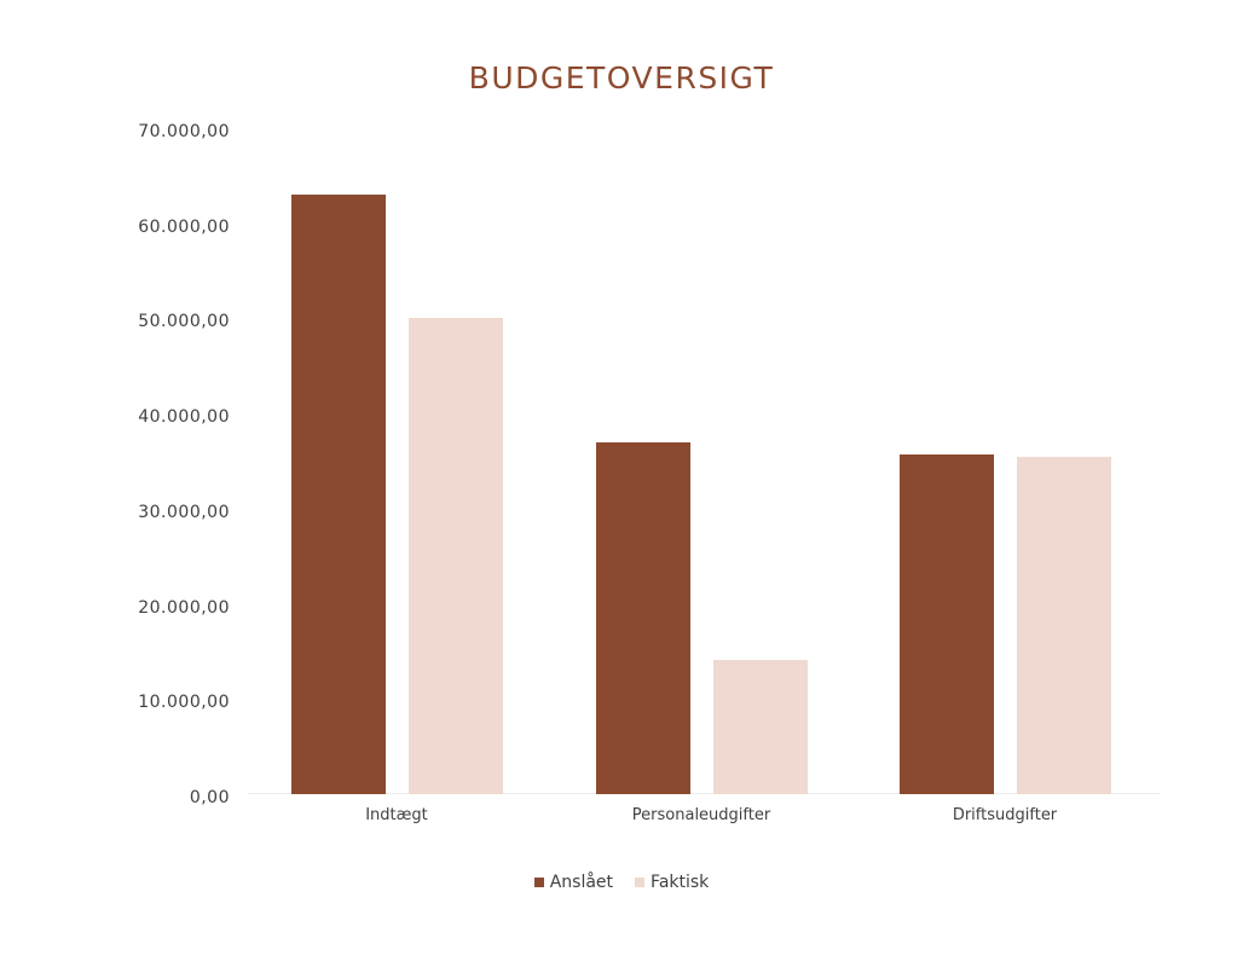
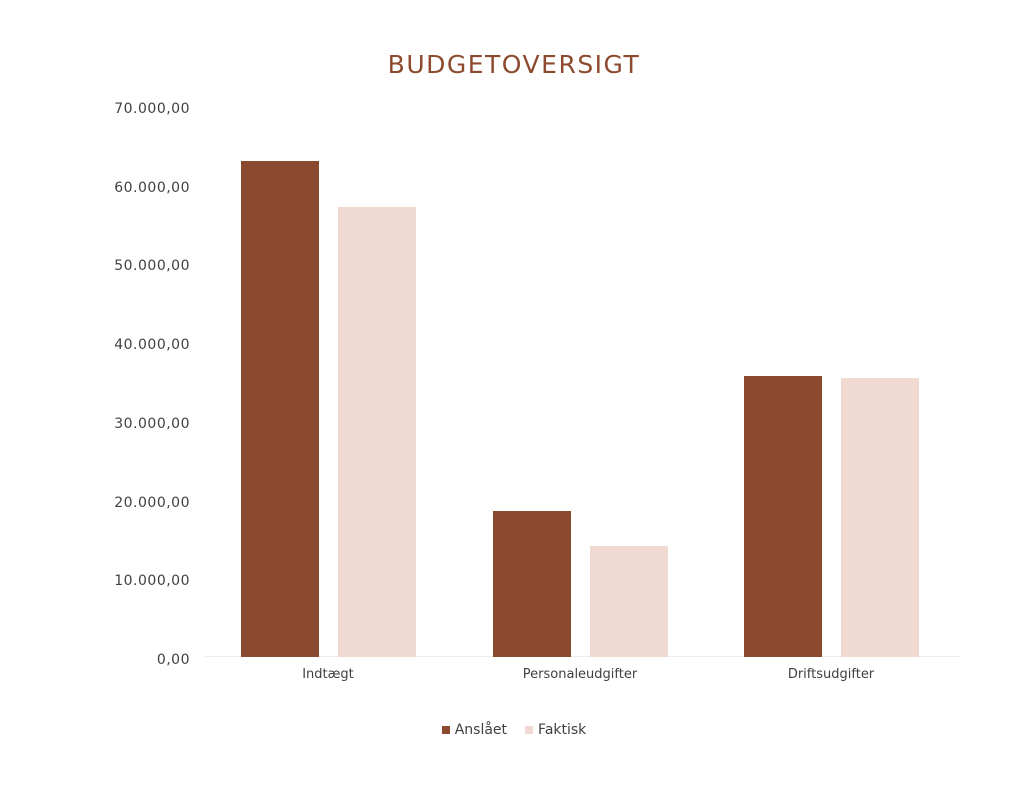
Faktisk/Indtægt: 50000 -> 57000
Anslået/Personaleudgifter: 37000 -> 18000
